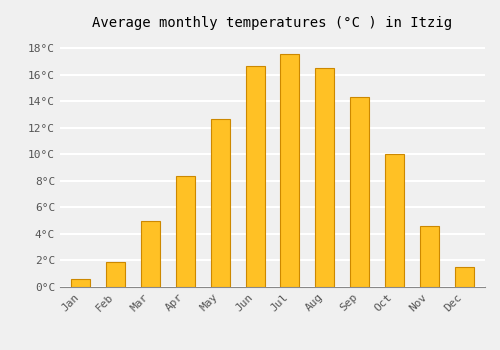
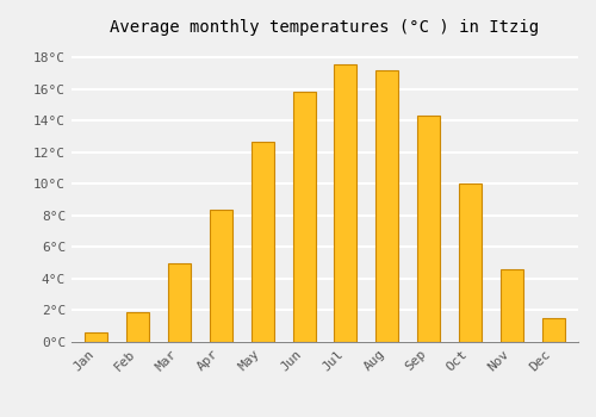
Jun: 16.7°C -> 15.8°C
Aug: 16.5°C -> 17.2°C
